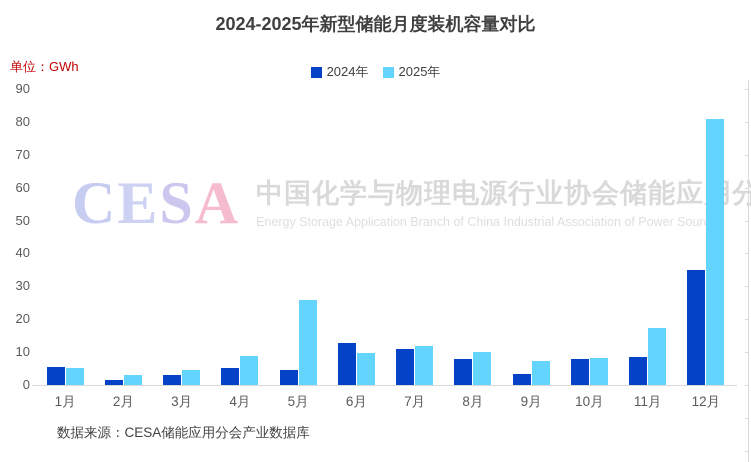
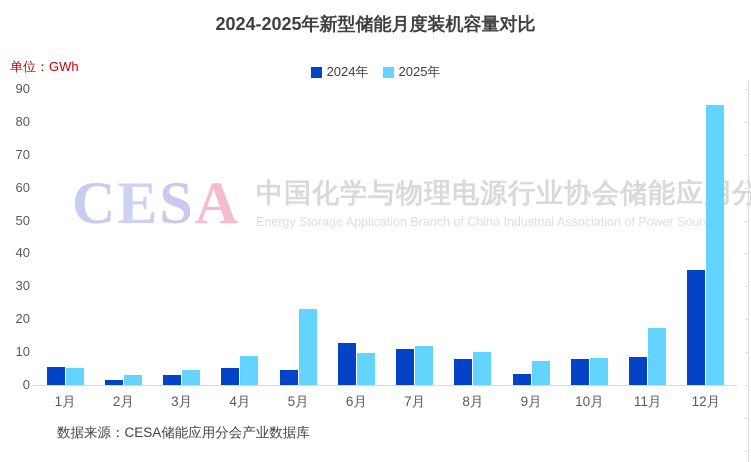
2025年/5月: 26 -> 23
2025年/12月: 81 -> 85
